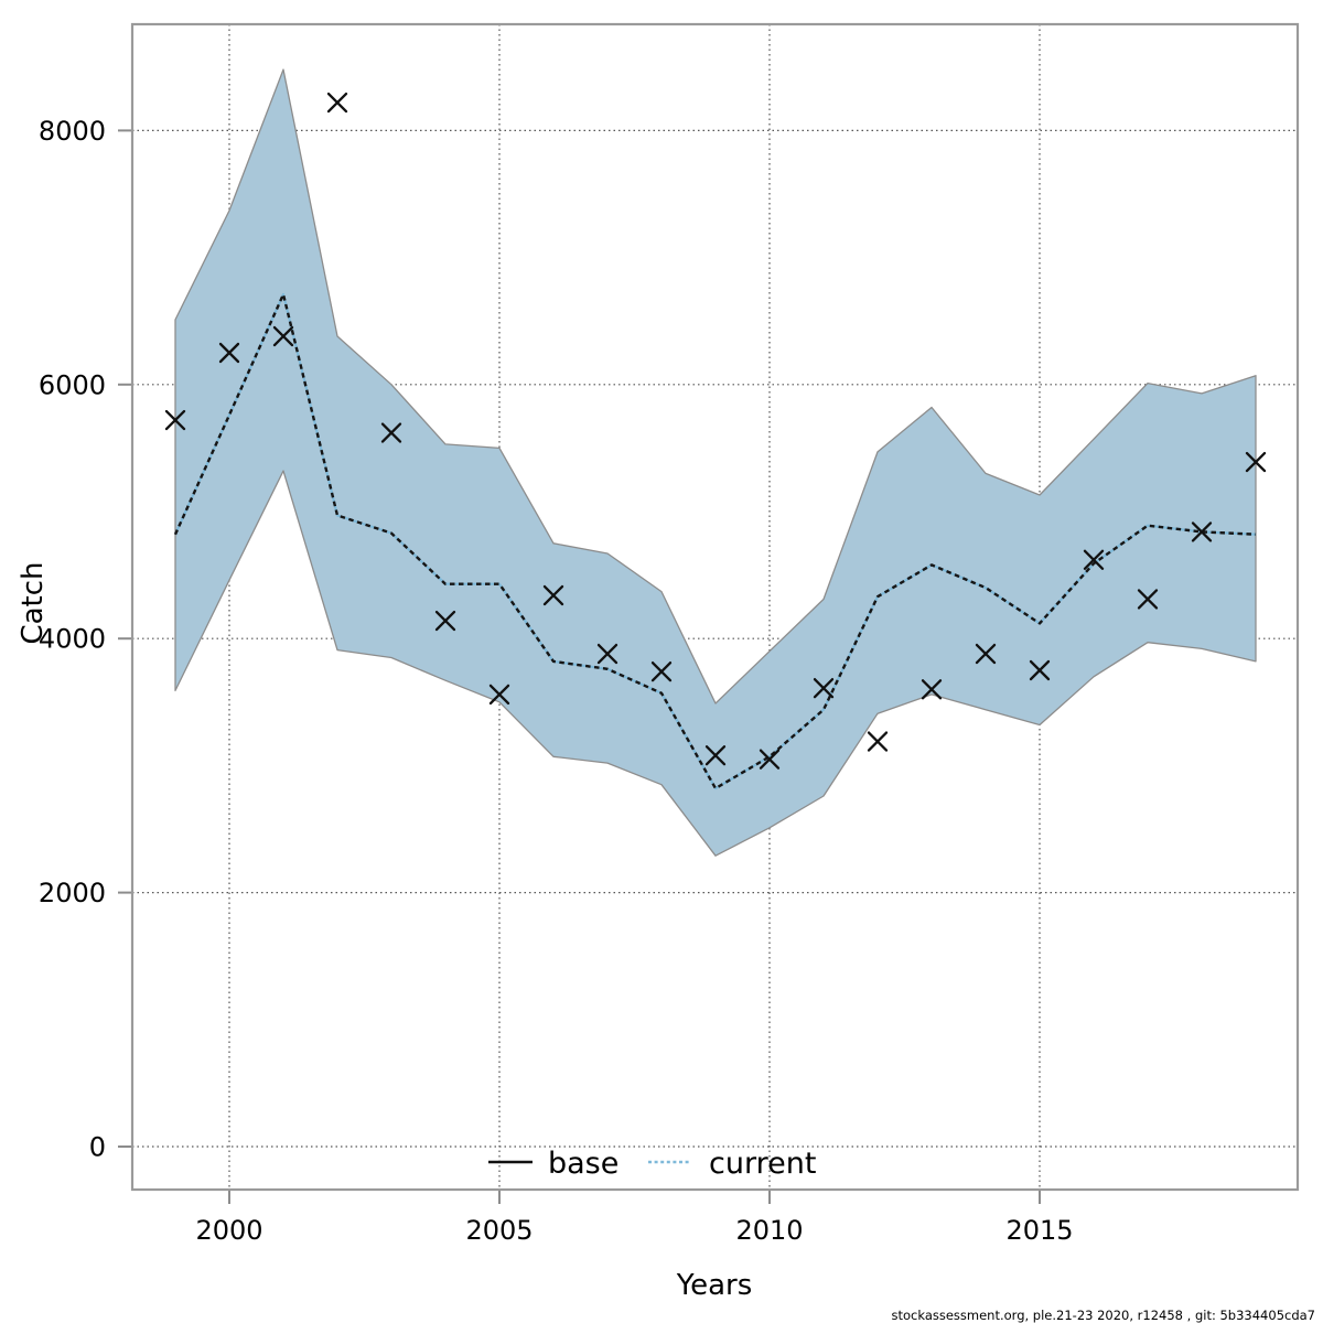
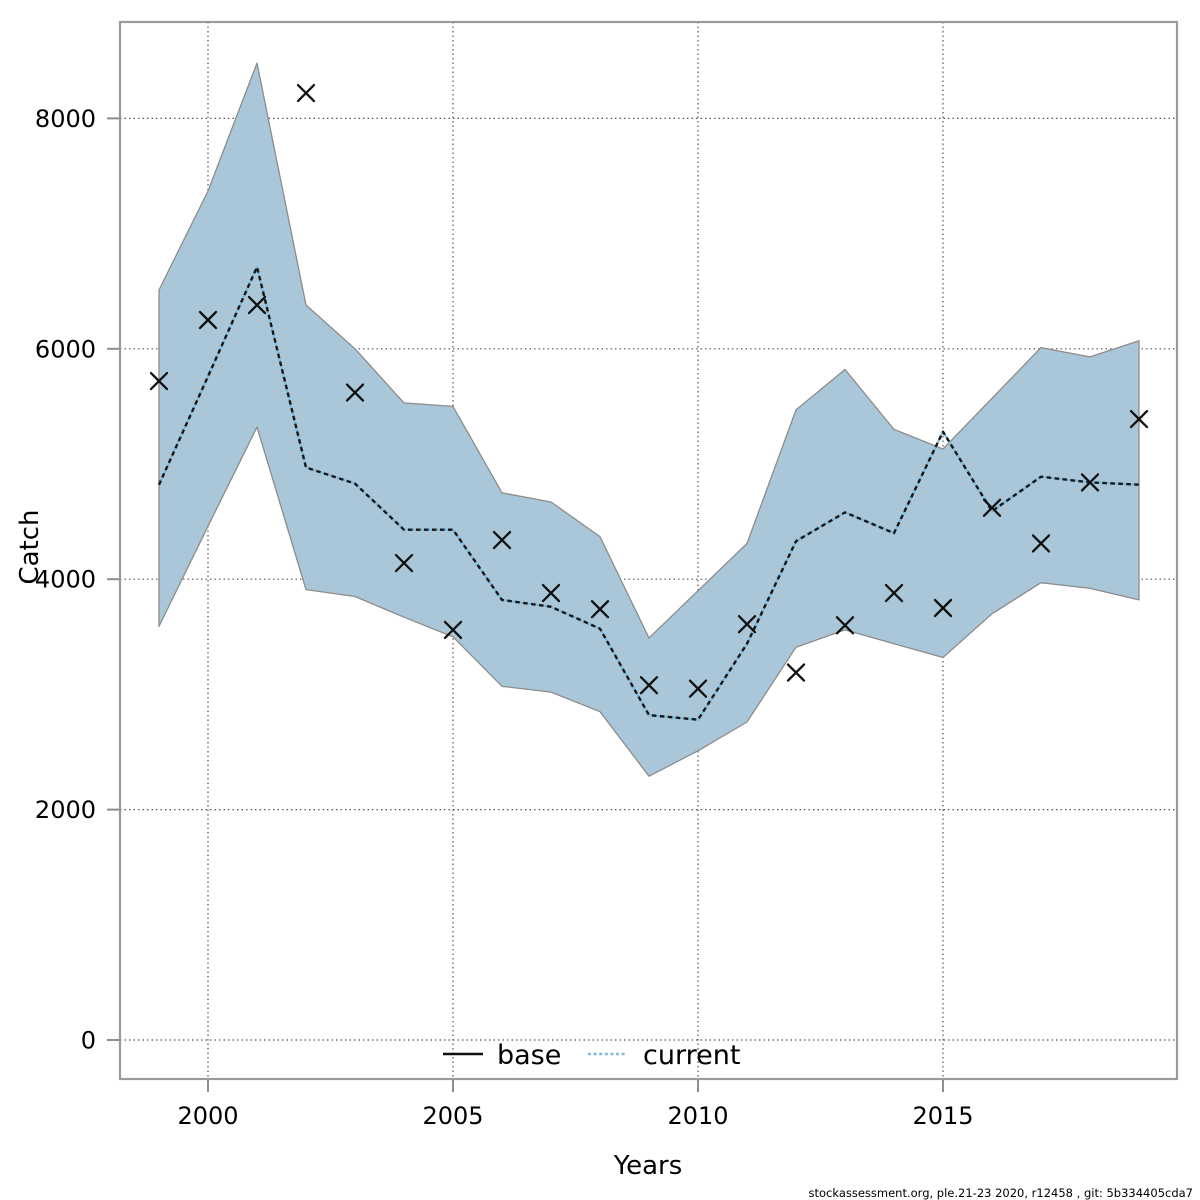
current/2010: 3070 -> 2780
current/2015: 4120 -> 5280
